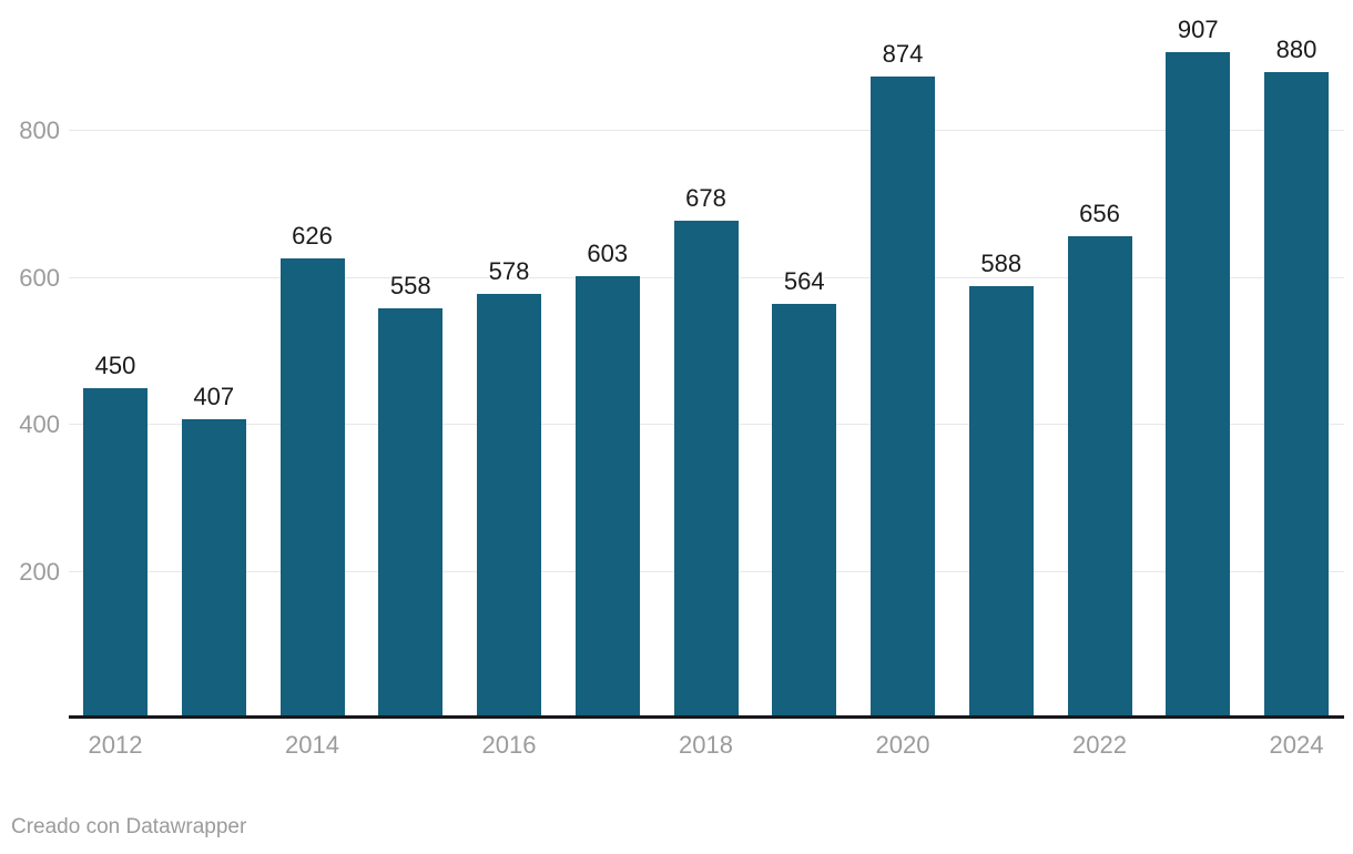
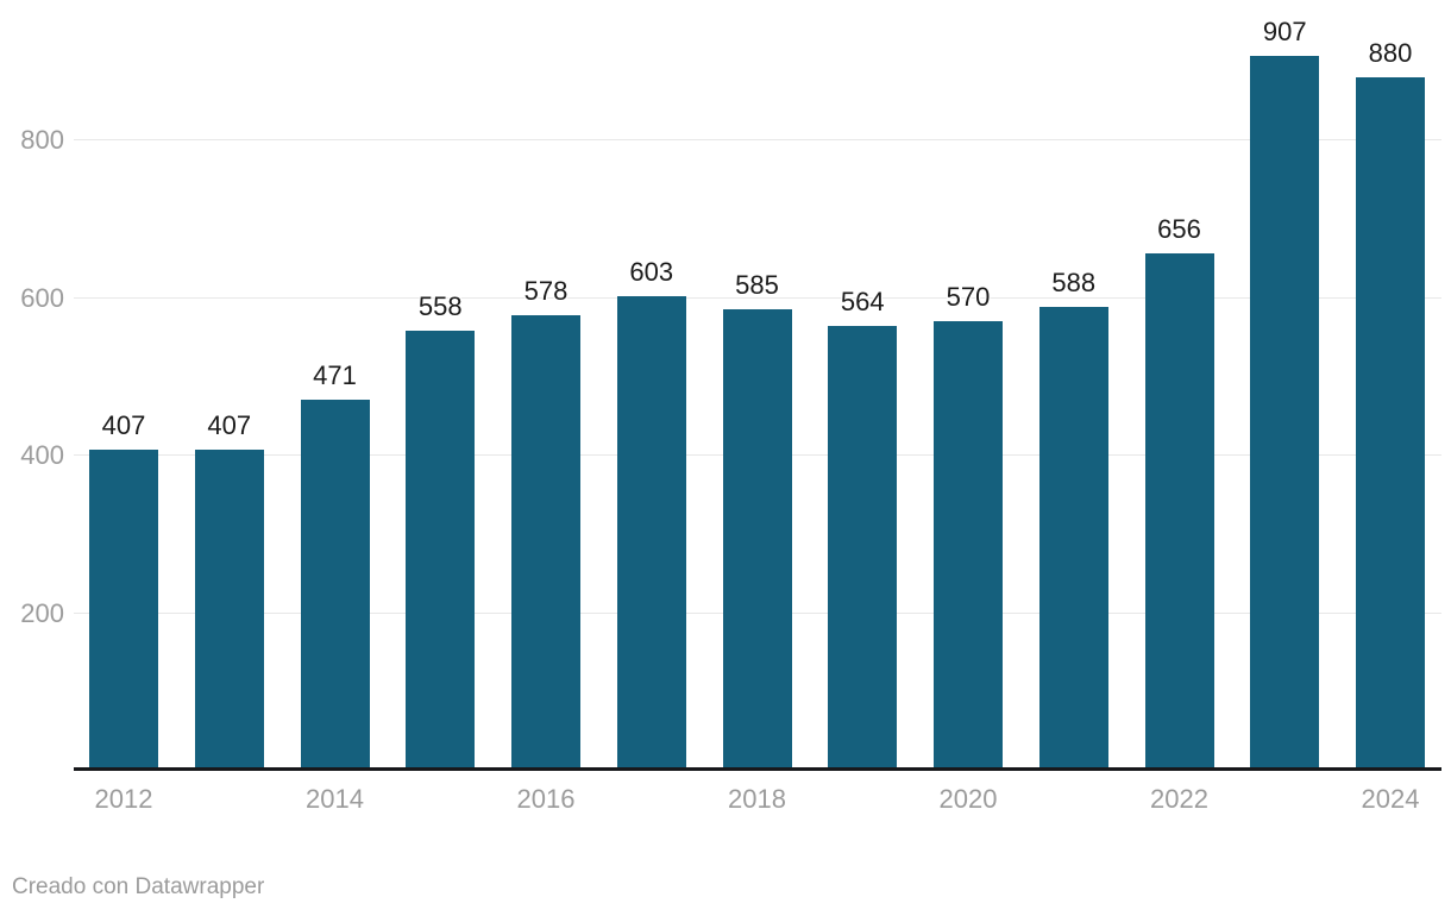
2012: 450 -> 407
2014: 626 -> 471
2018: 678 -> 585
2020: 874 -> 570
